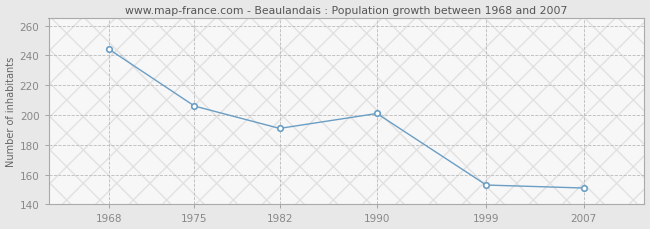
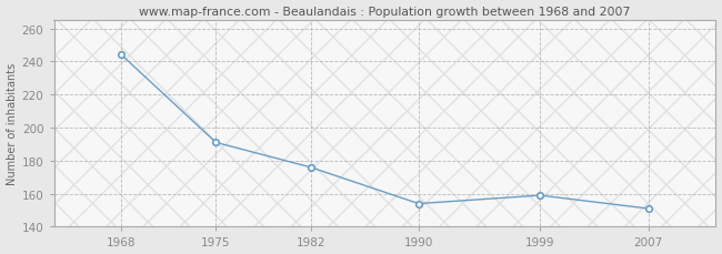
1975: 206 -> 191
1982: 191 -> 176
1990: 201 -> 154
1999: 153 -> 159
